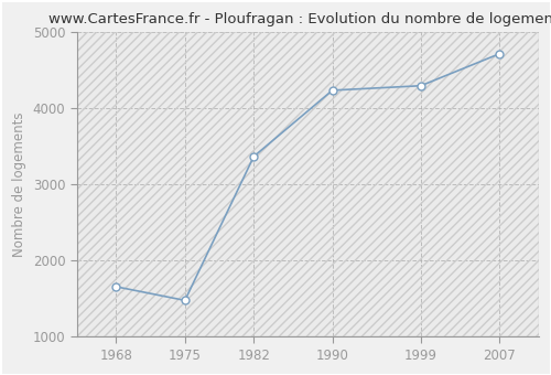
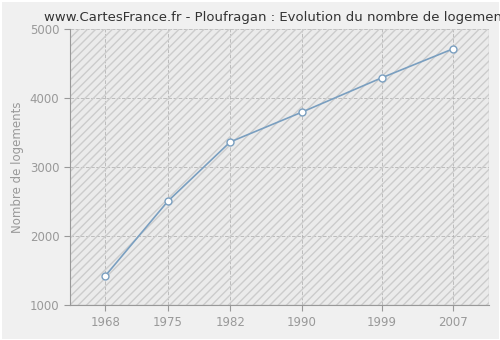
1968: 1660 -> 1430
1975: 1480 -> 2510
1990: 4240 -> 3800
